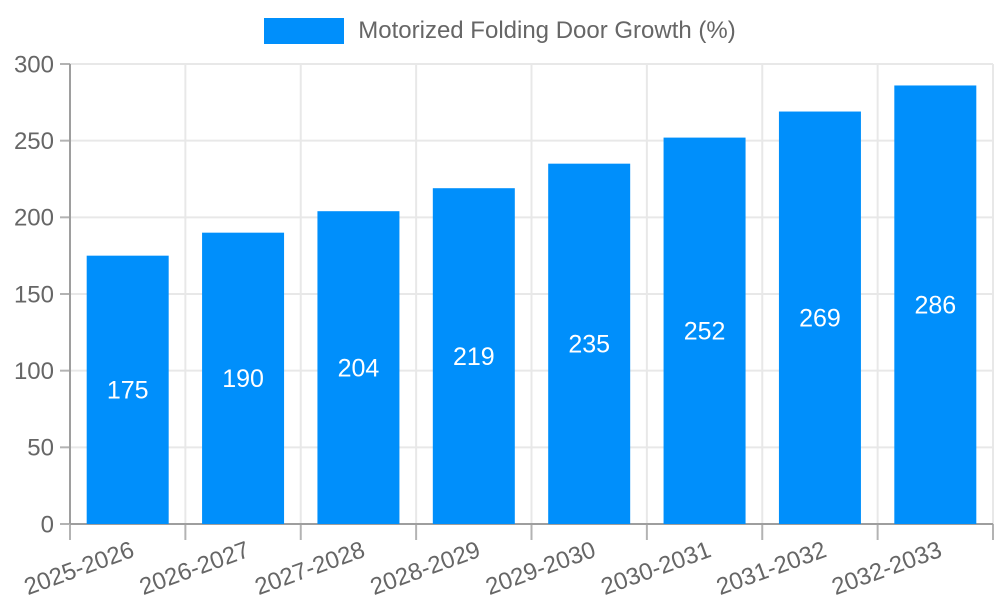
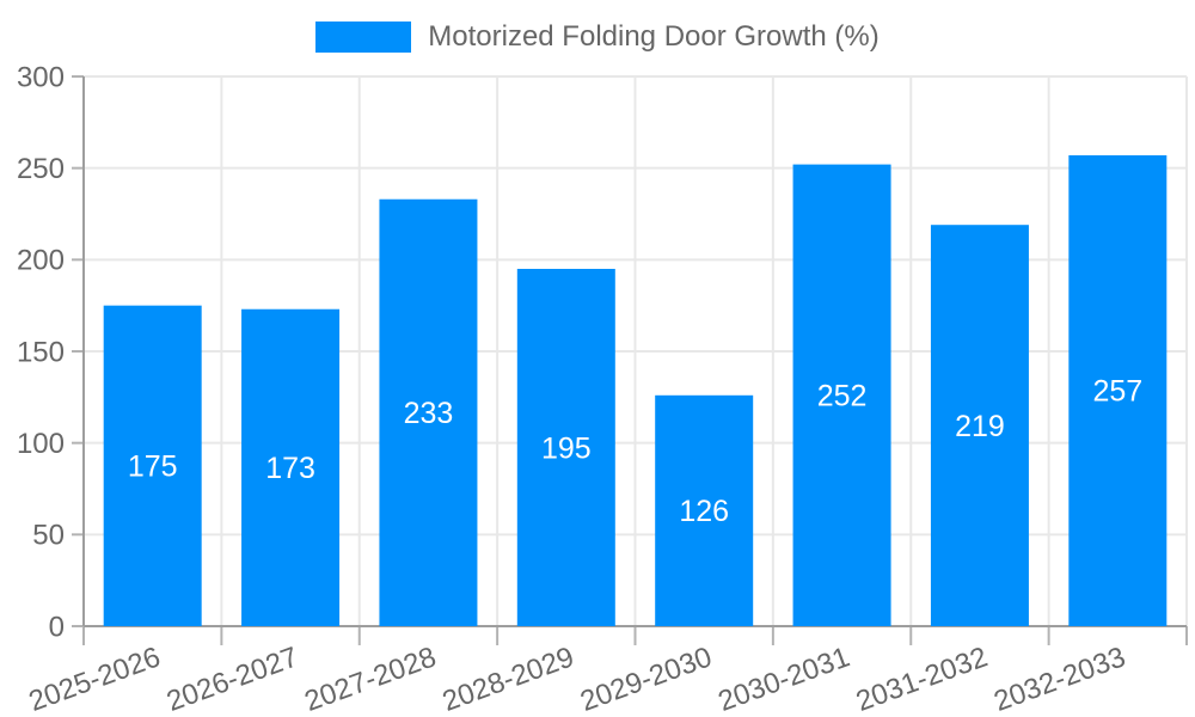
2026-2027: 190 -> 173
2027-2028: 204 -> 233
2028-2029: 219 -> 195
2029-2030: 235 -> 126
2031-2032: 269 -> 219
2032-2033: 286 -> 257
